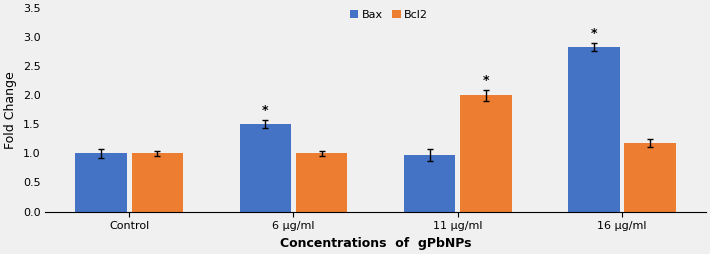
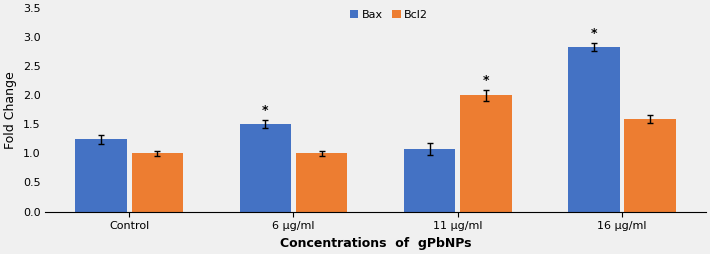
Bax/Control: 1.00 -> 1.24
Bax/11 μg/ml: 0.97 -> 1.08
Bcl2/16 μg/ml: 1.18 -> 1.60
